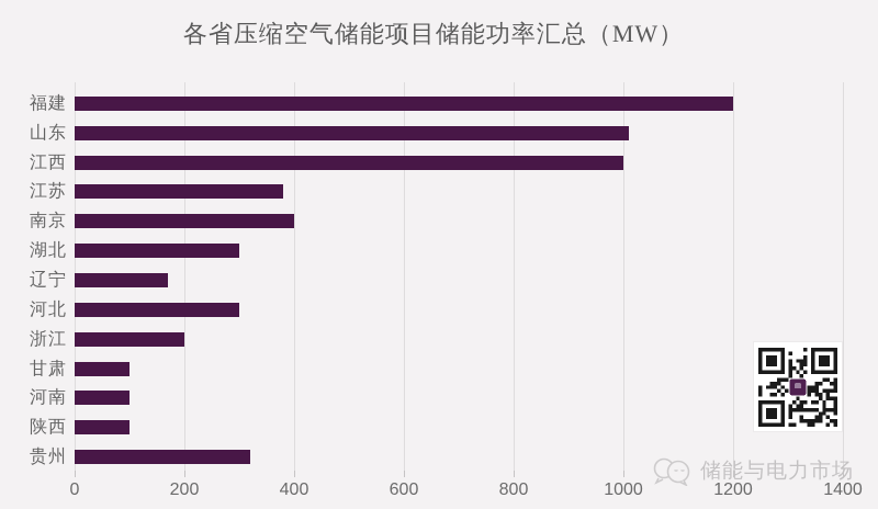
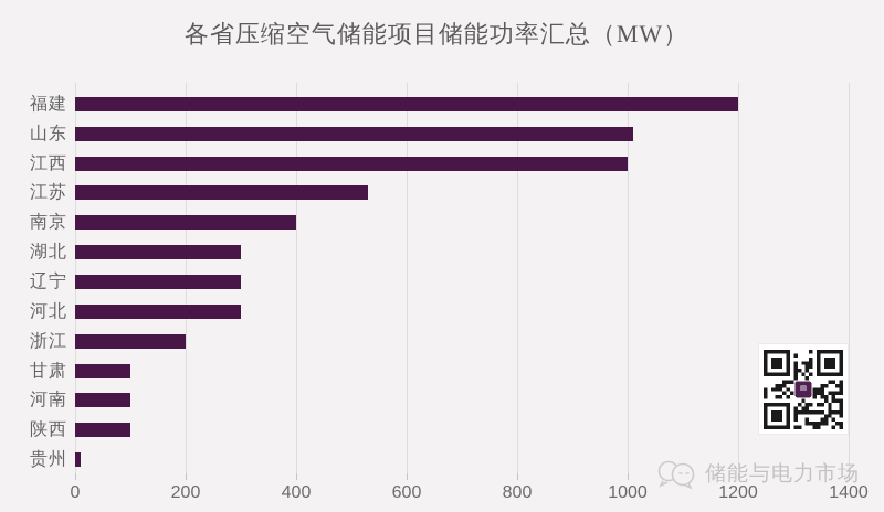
江苏: 380 -> 530
辽宁: 170 -> 300
贵州: 320 -> 10
